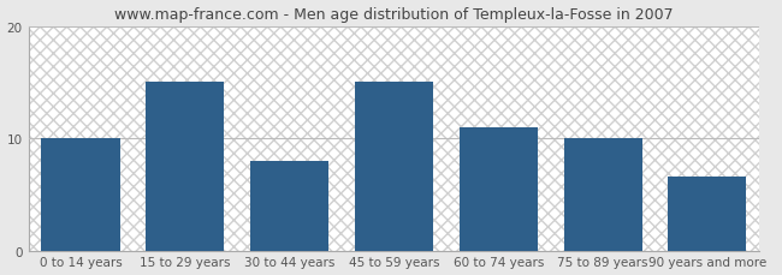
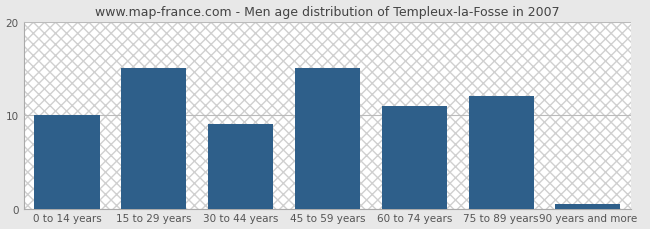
30 to 44 years: 8.0 -> 9.0
75 to 89 years: 10.0 -> 12.0
90 years and more: 6.6 -> 0.5
